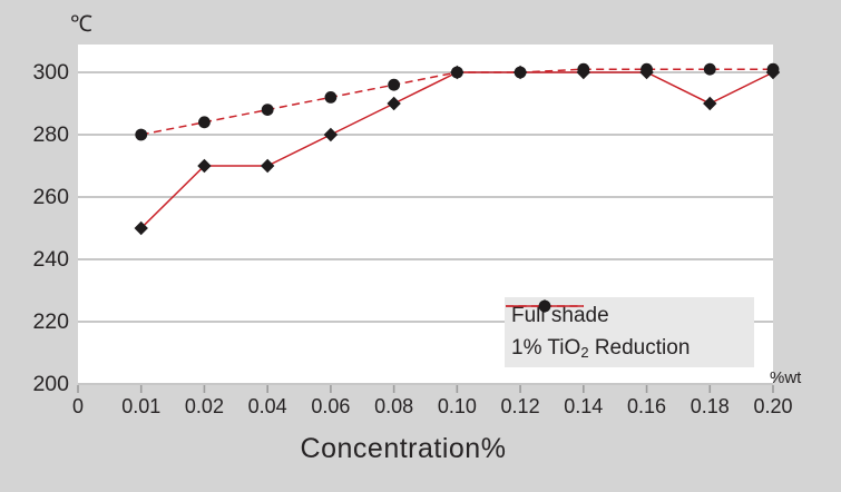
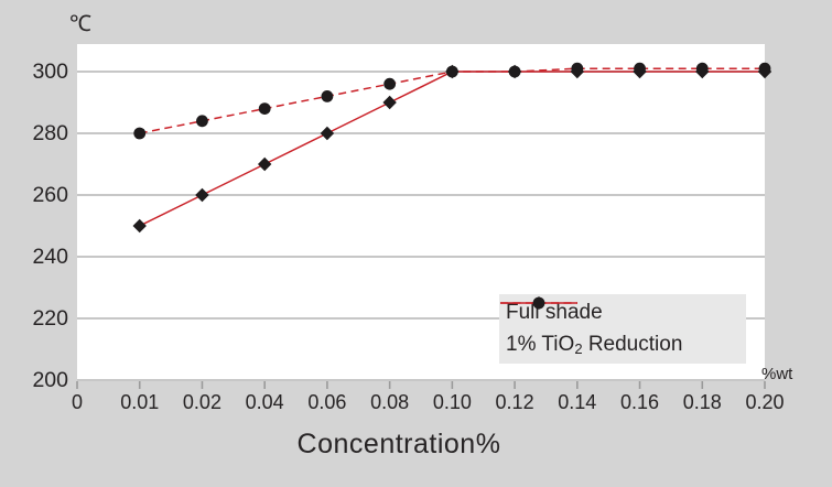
Full shade/0.02: 270 -> 260
Full shade/0.18: 290 -> 300
